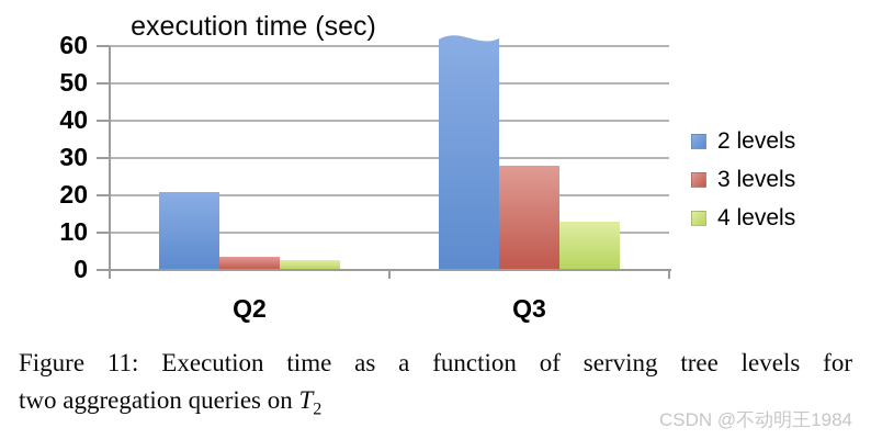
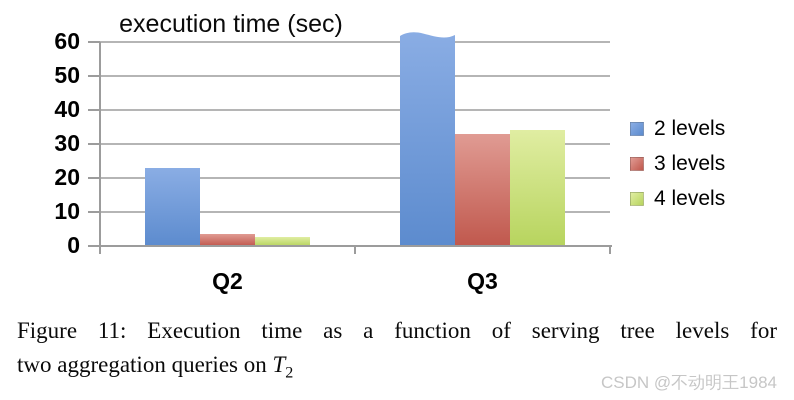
2 levels/Q2: 21 -> 23
3 levels/Q3: 28 -> 33
4 levels/Q3: 13 -> 34
